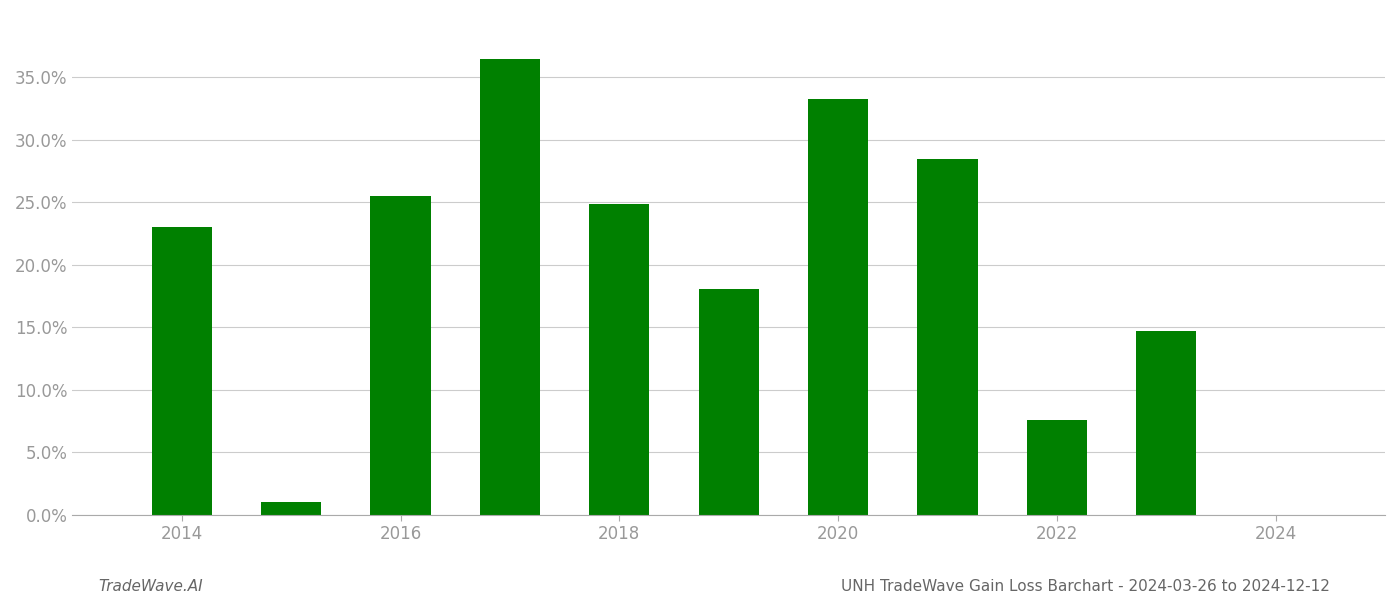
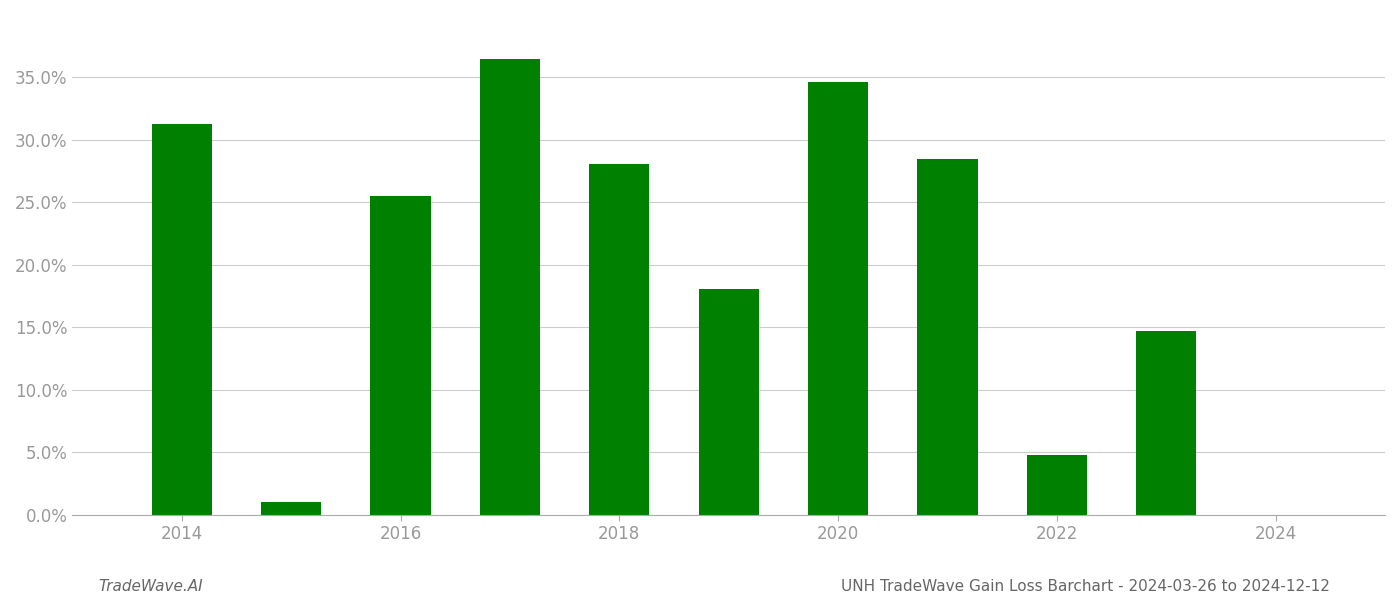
2014: 23.0% -> 31.3%
2018: 24.9% -> 28.1%
2020: 33.3% -> 34.6%
2022: 7.6% -> 4.8%
